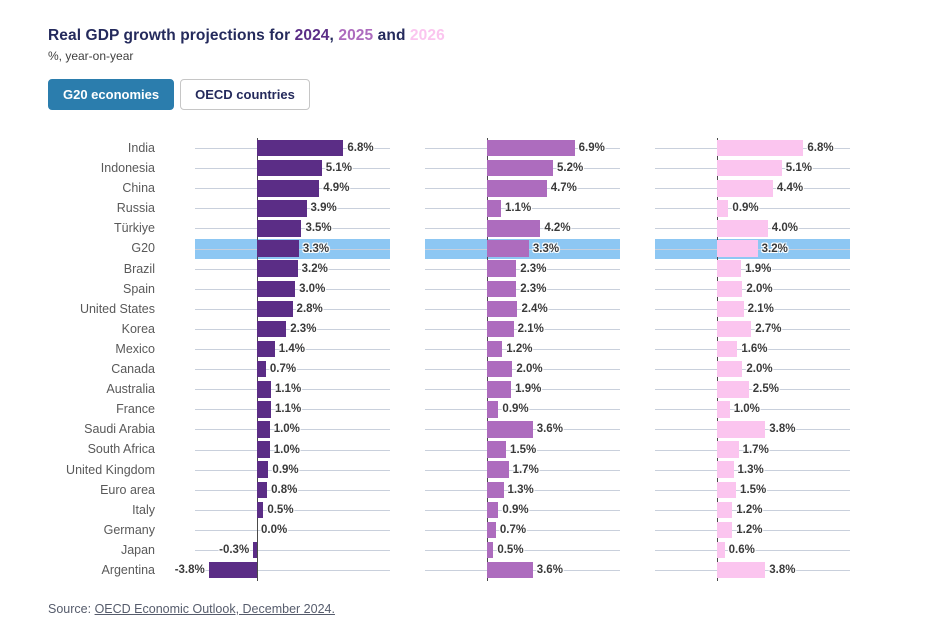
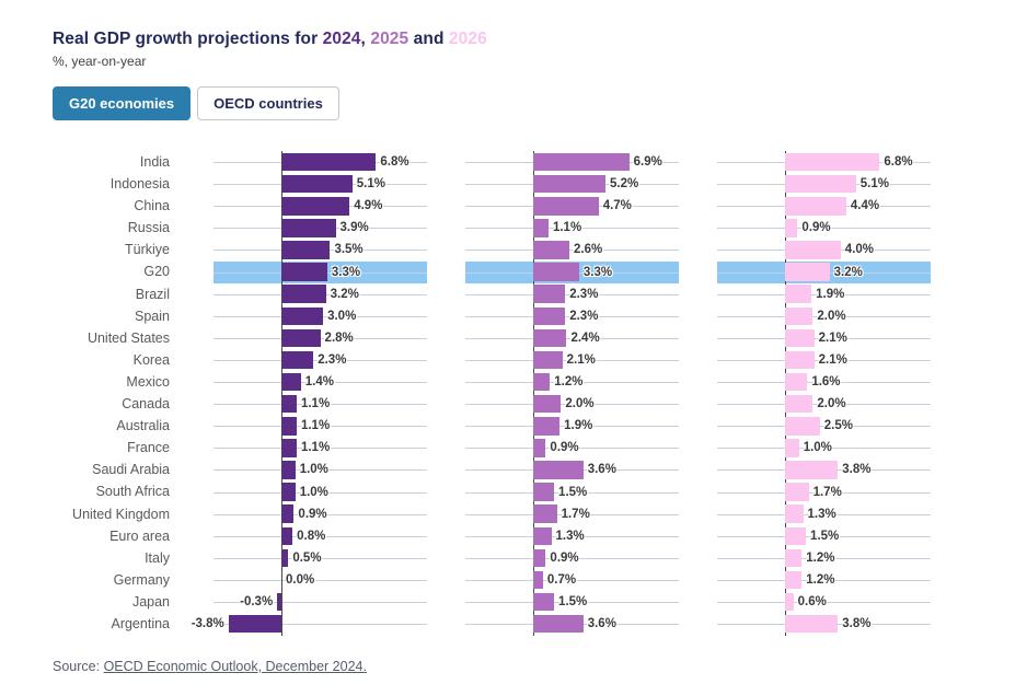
2025/Türkiye: 4.2% -> 2.6%
2026/Korea: 2.7% -> 2.1%
2024/Canada: 0.7% -> 1.1%
2025/Japan: 0.5% -> 1.5%
